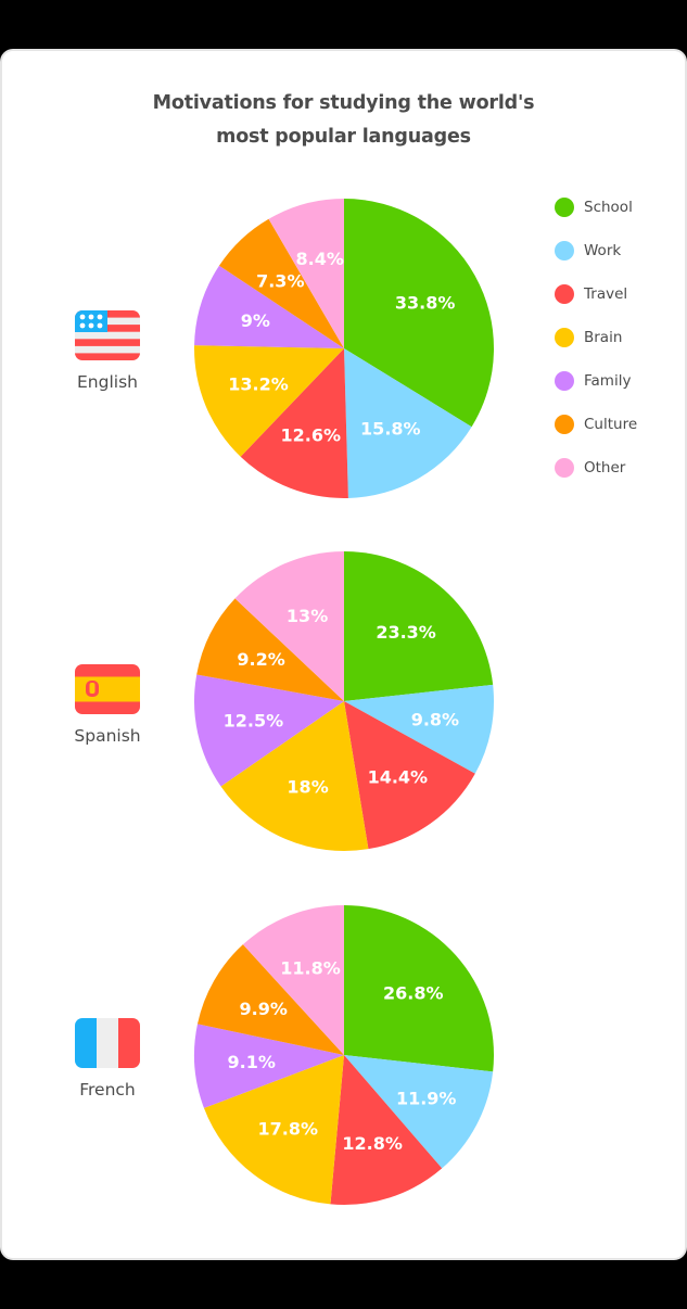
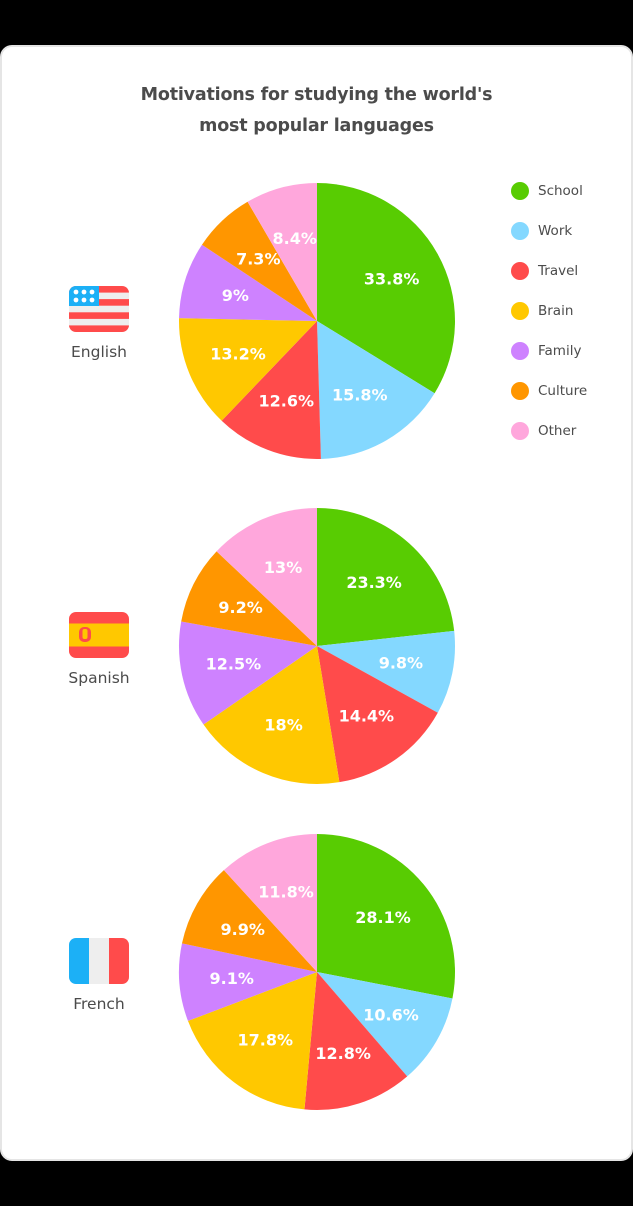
French/School: 26.8% -> 28.1%
French/Work: 11.9% -> 10.6%
